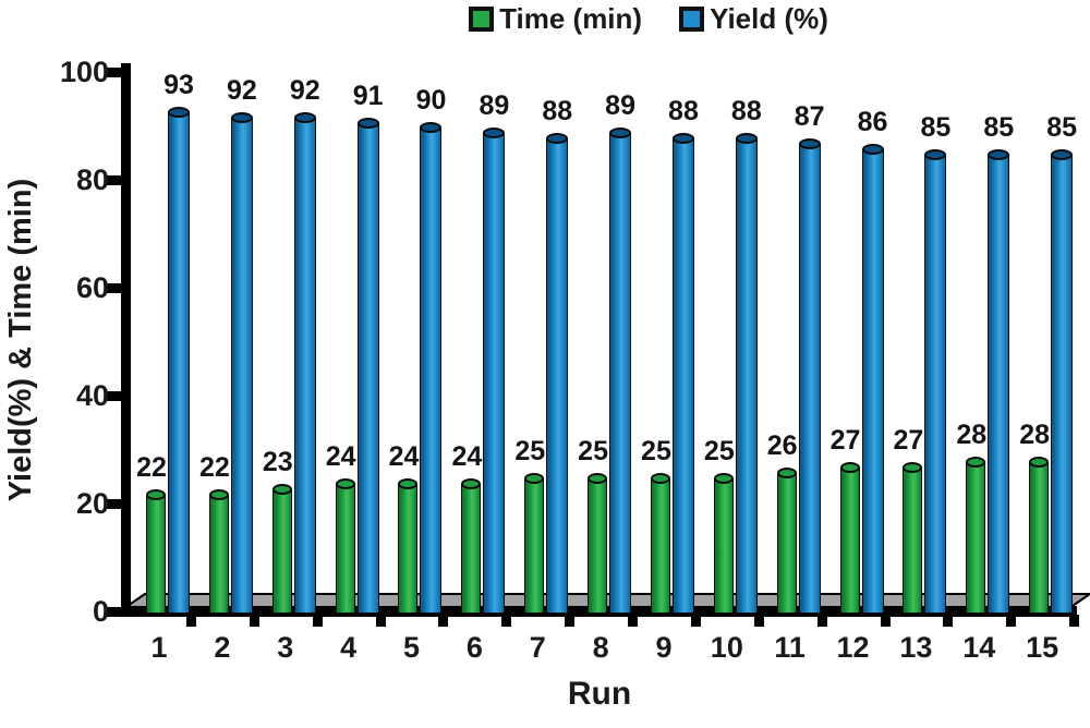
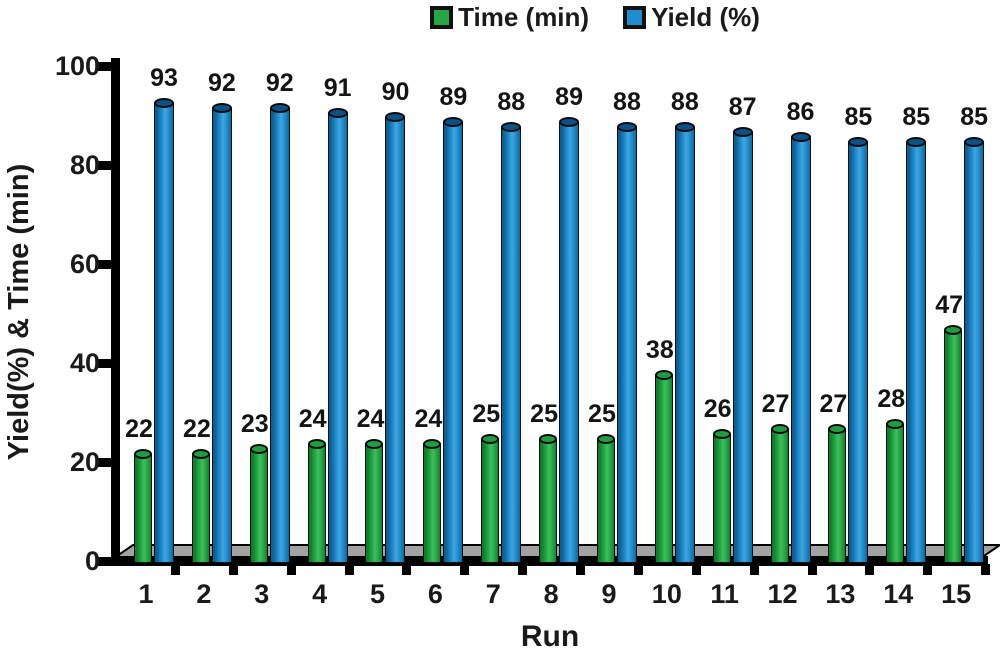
Time (min)/10: 25 -> 38
Time (min)/15: 28 -> 47
